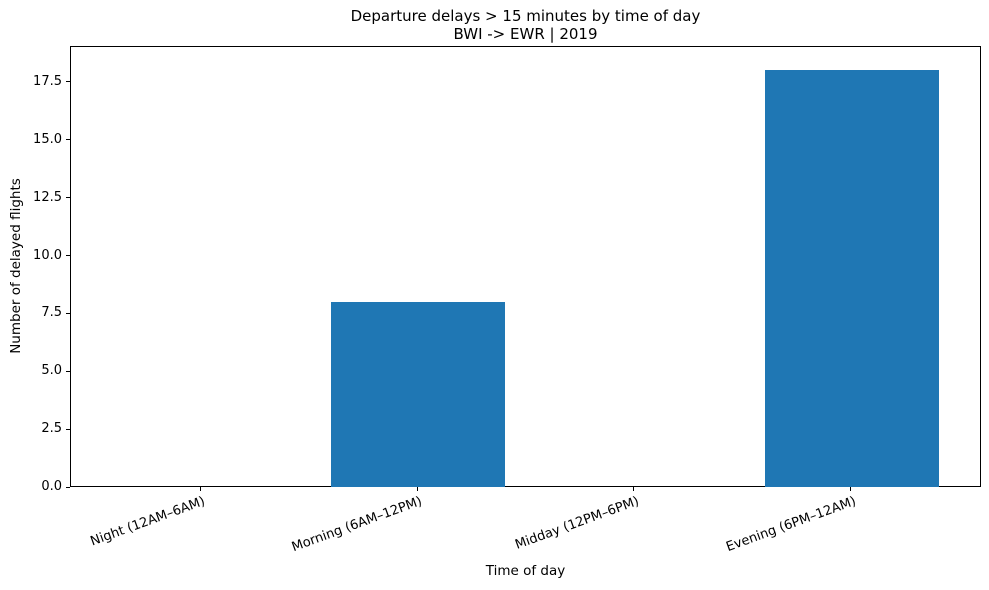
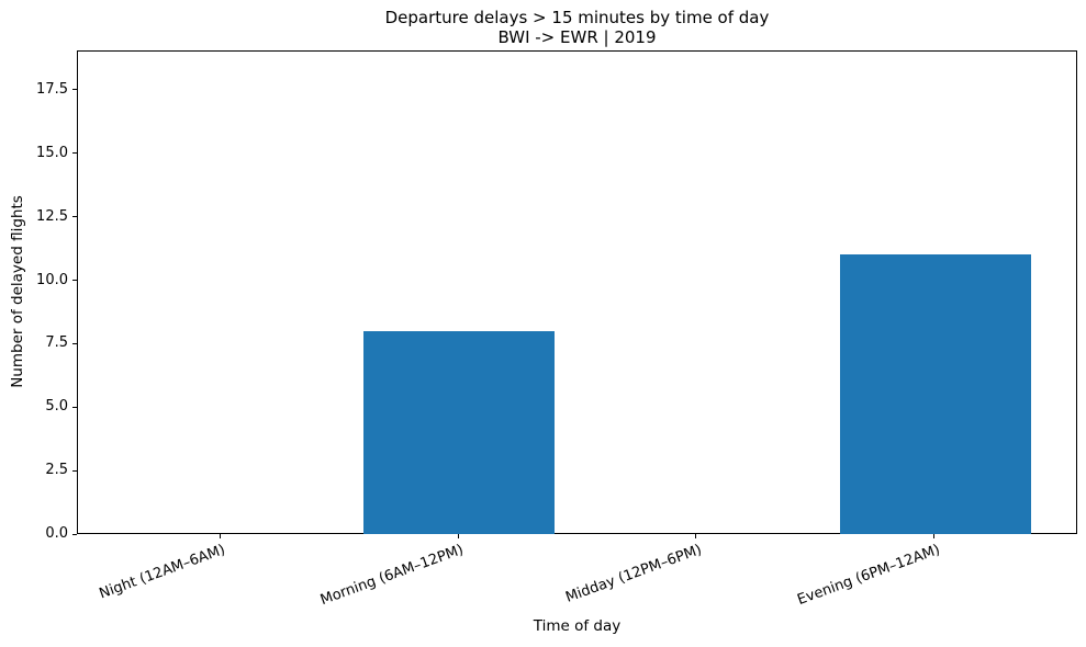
Evening (6PM–12AM): 18 -> 11
